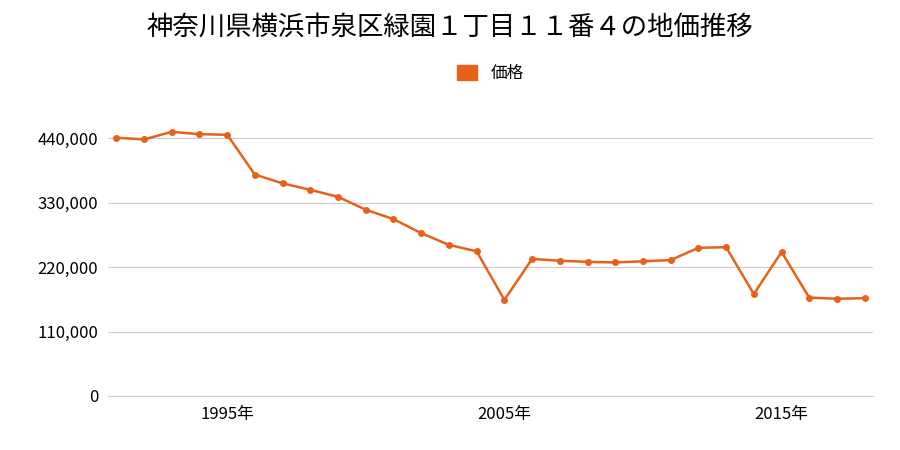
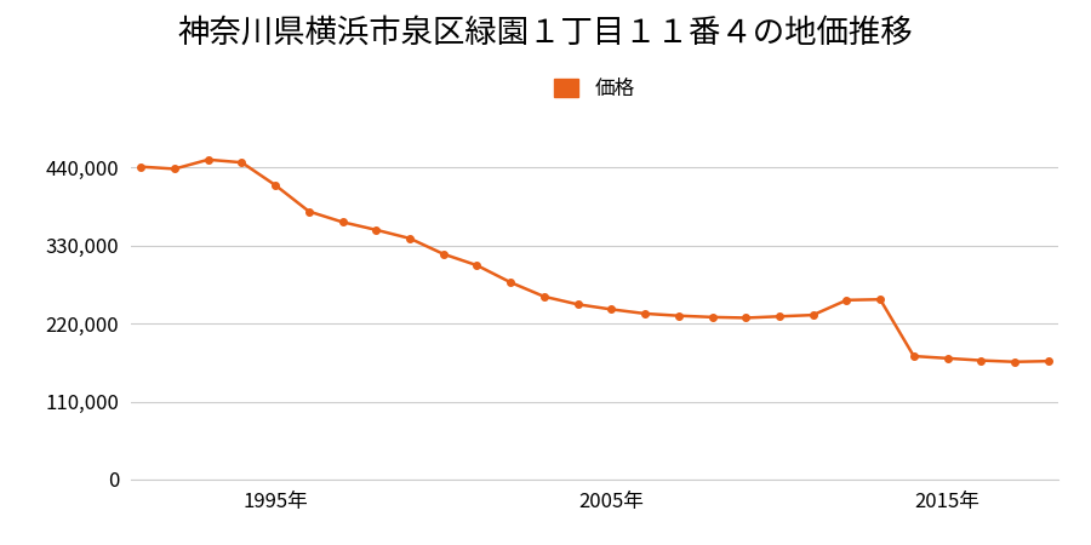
1995年: 446,000 -> 415,000
2005年: 164,000 -> 240,000
2015年: 246,000 -> 171,000
